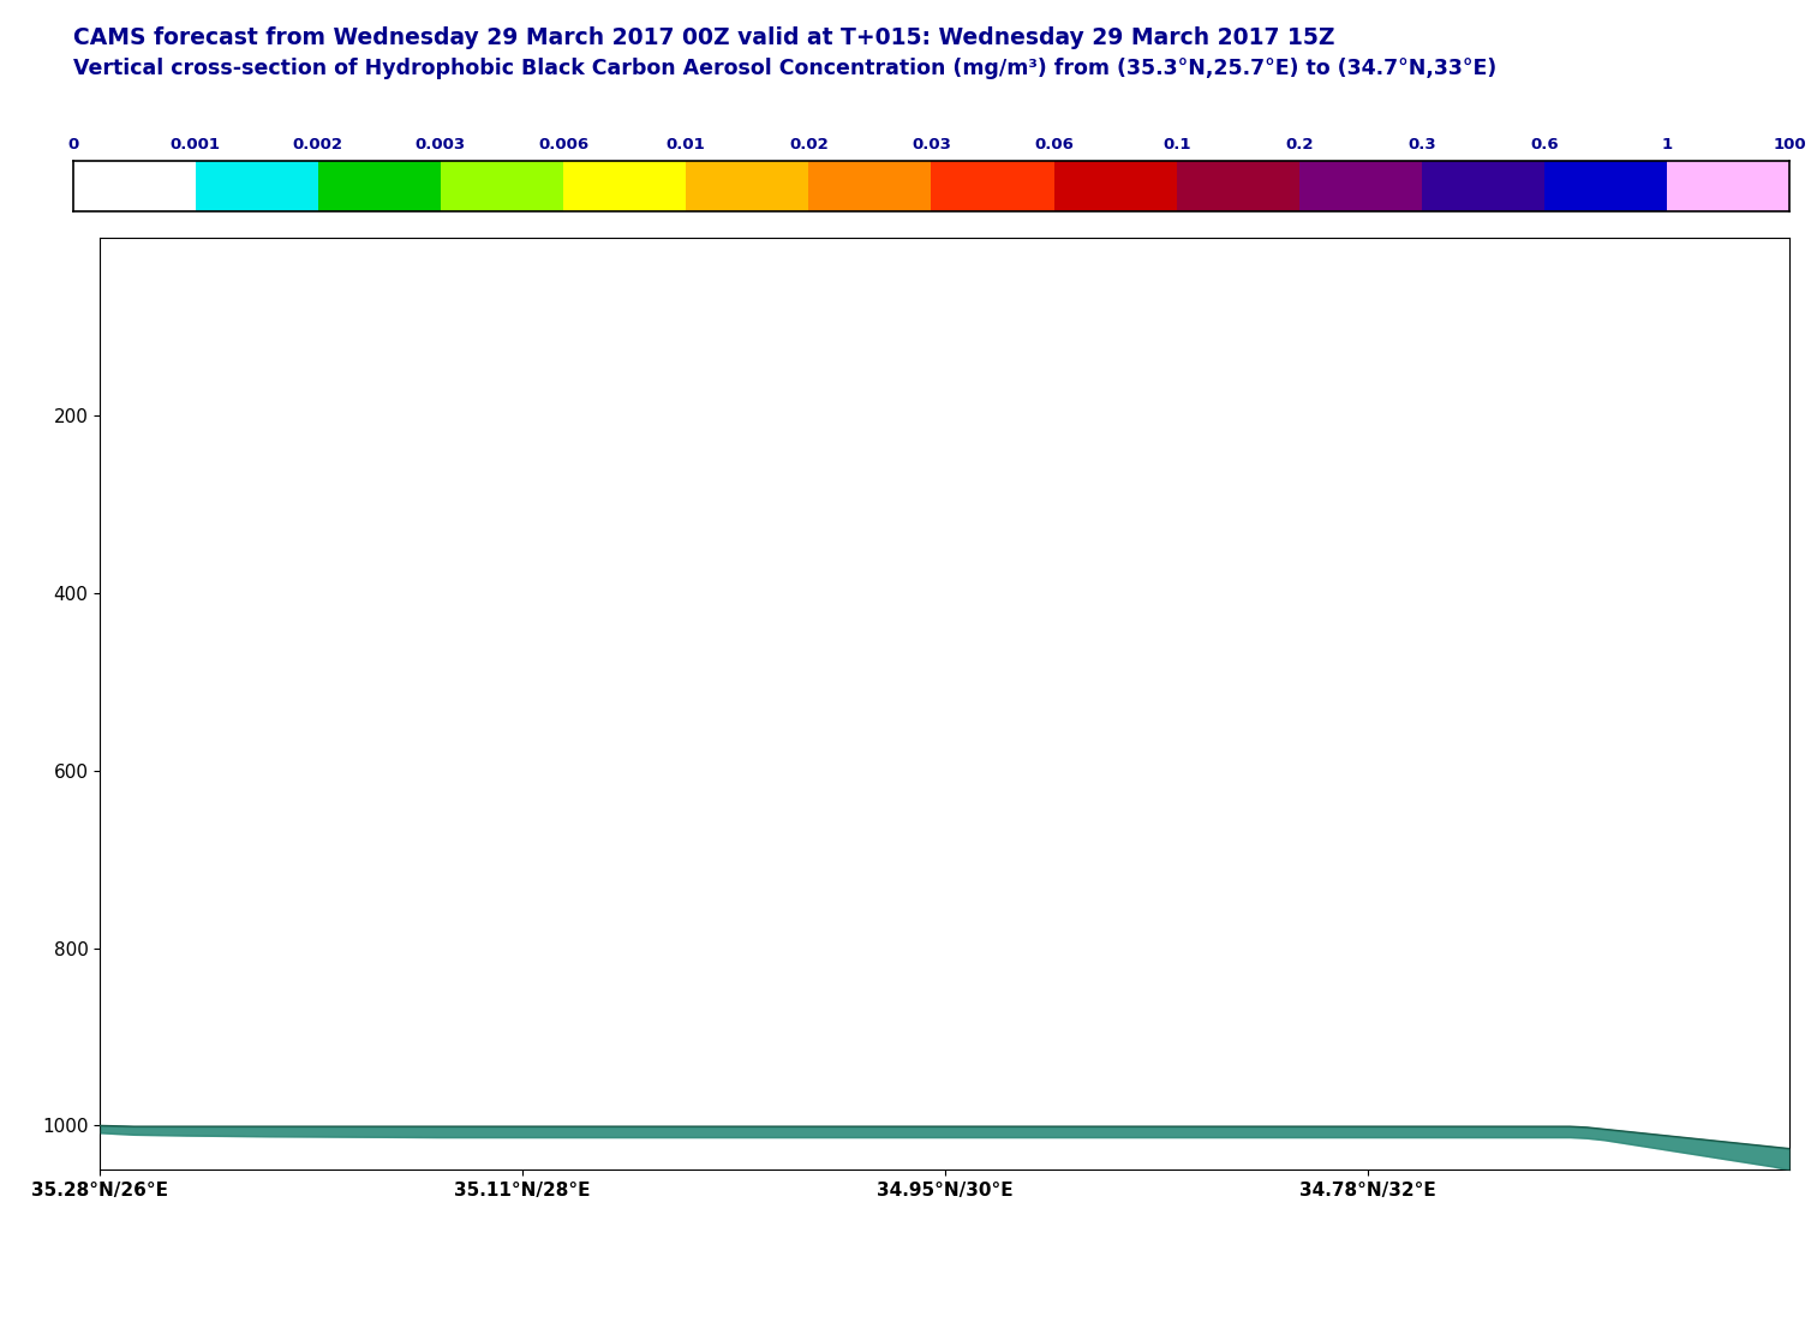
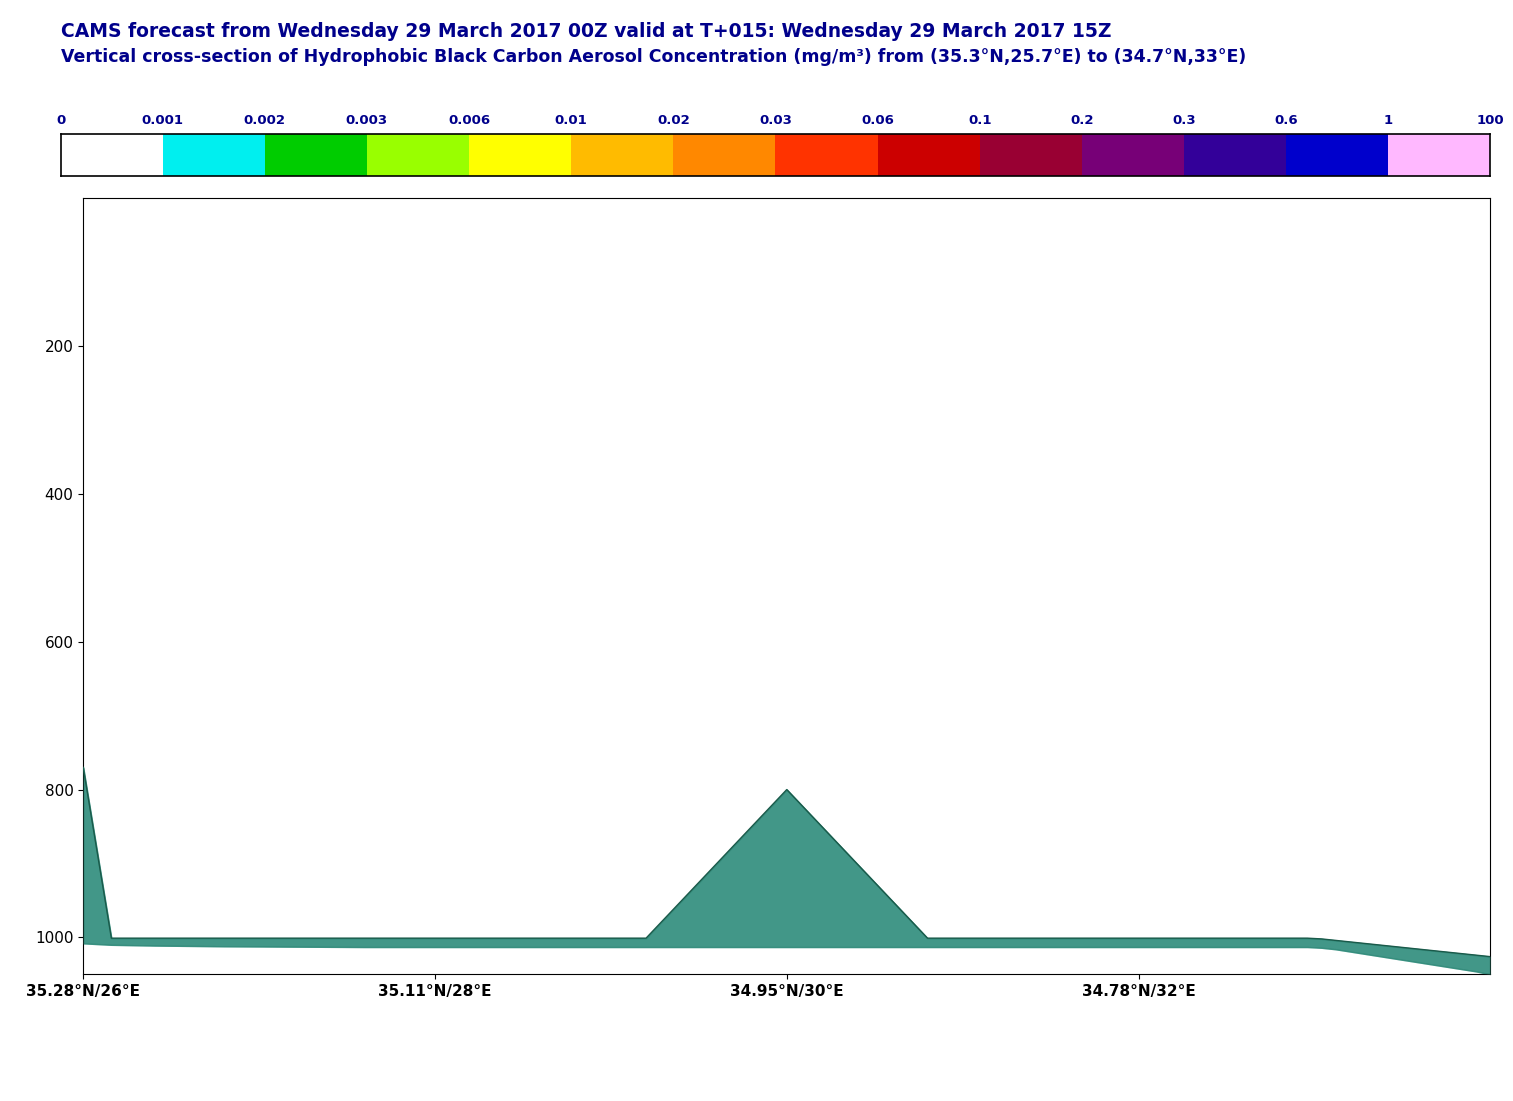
35.28°N/26°E: 1000 -> 770
34.95°N/30°E: 1001 -> 800
